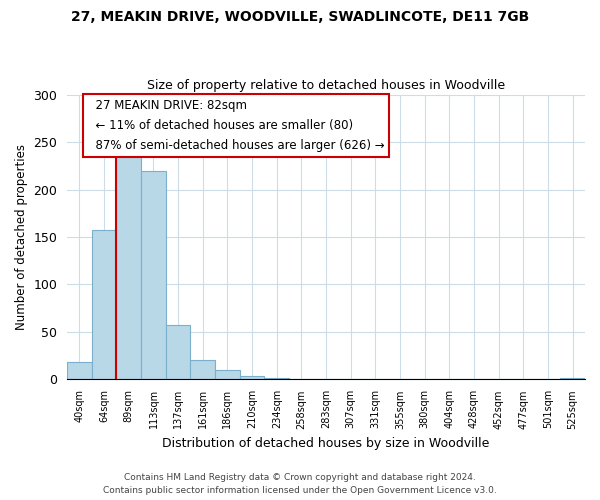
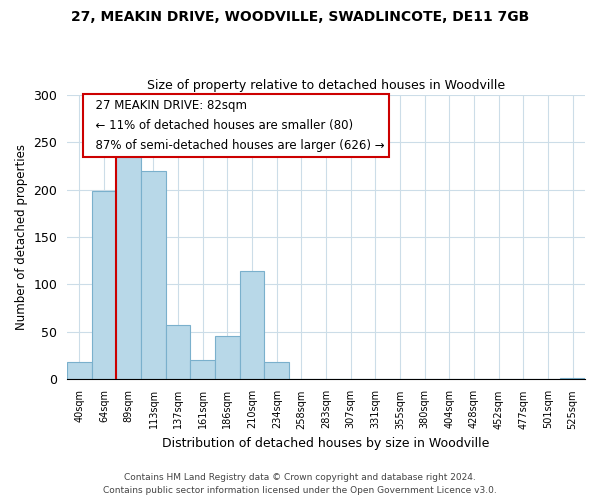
64sqm: 157 -> 198
186sqm: 10 -> 46
210sqm: 4 -> 114
234sqm: 2 -> 18
